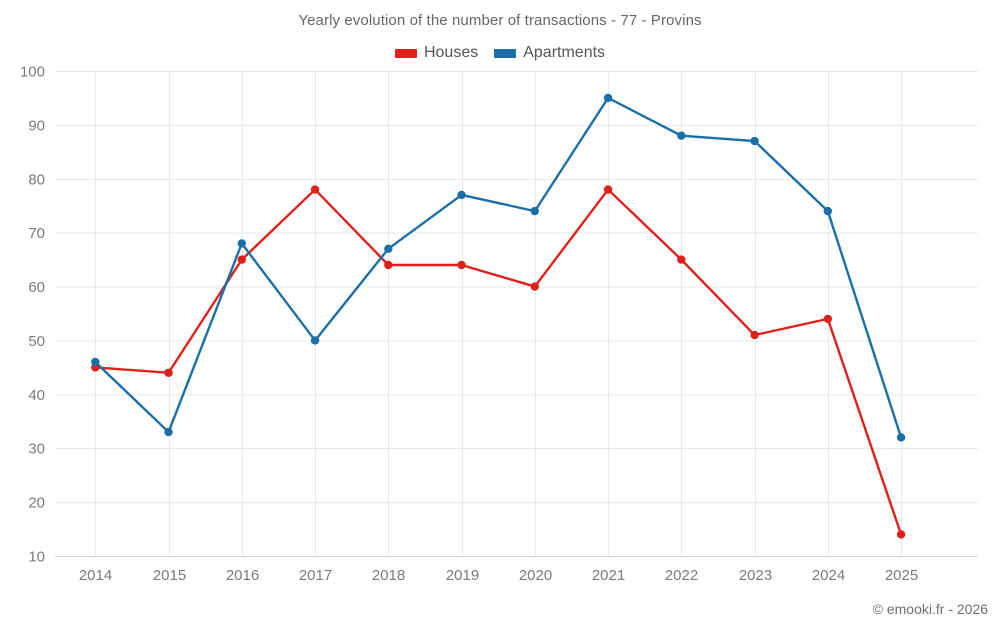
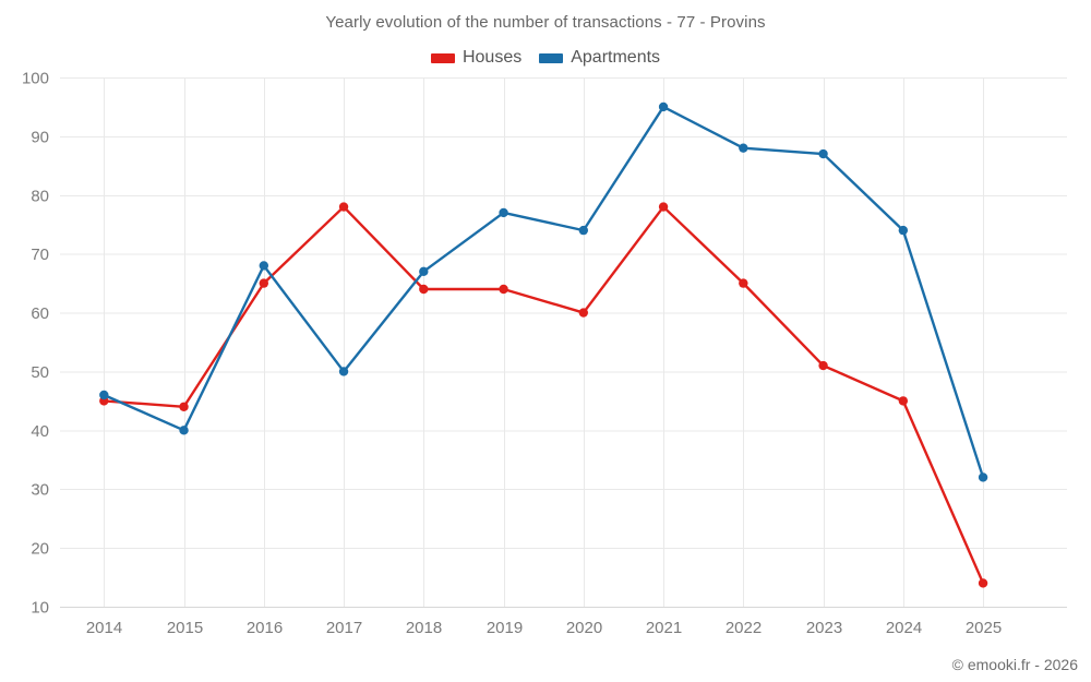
Apartments/2015: 33 -> 40
Houses/2024: 54 -> 45
